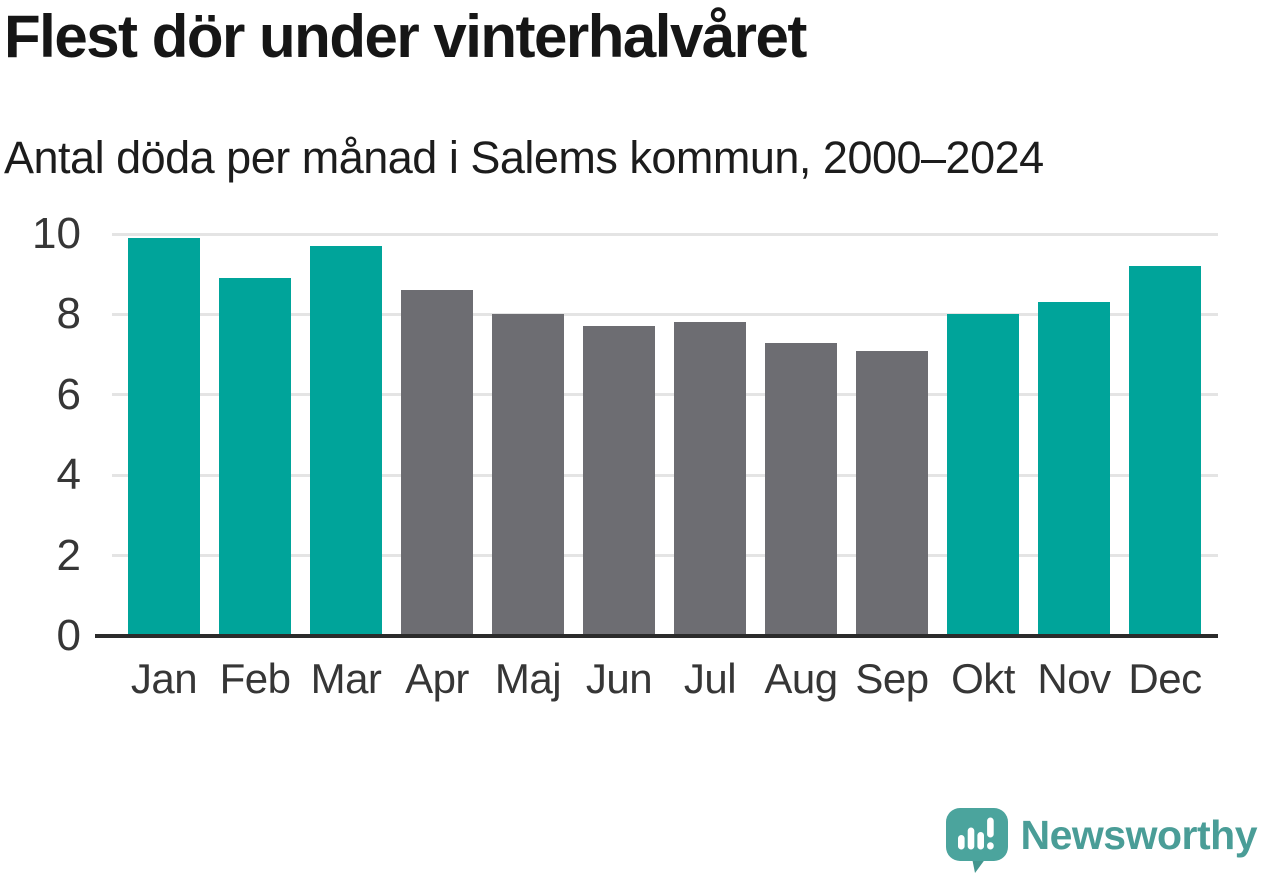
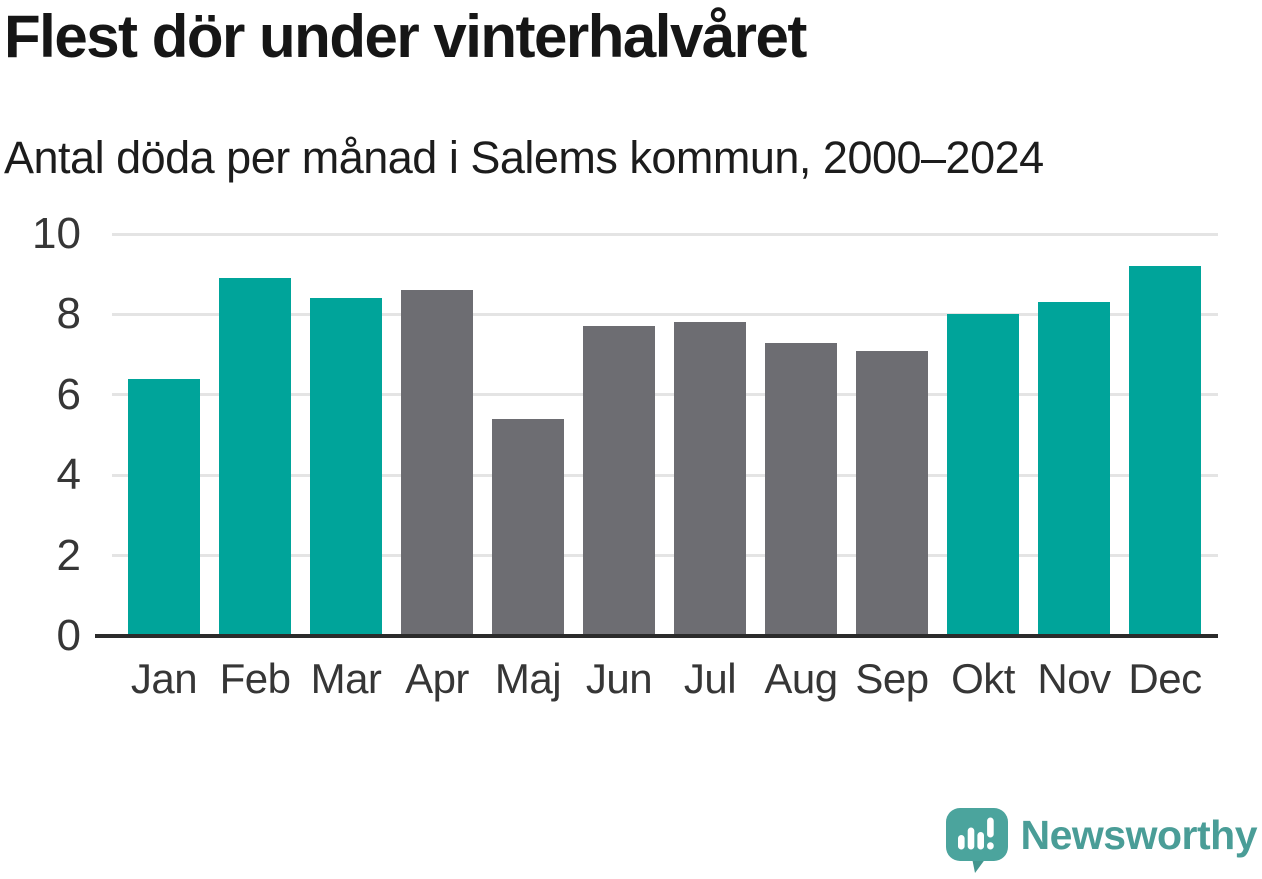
Jan: 9.9 -> 6.4
Mar: 9.7 -> 8.4
Maj: 8.0 -> 5.4
